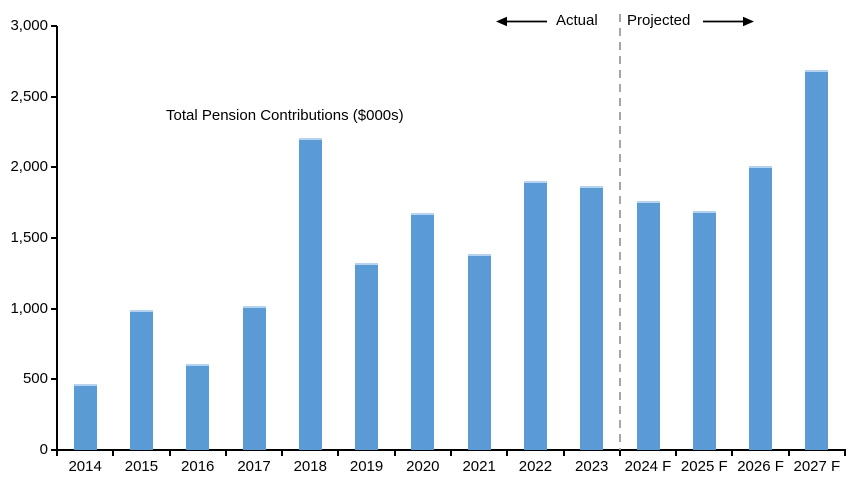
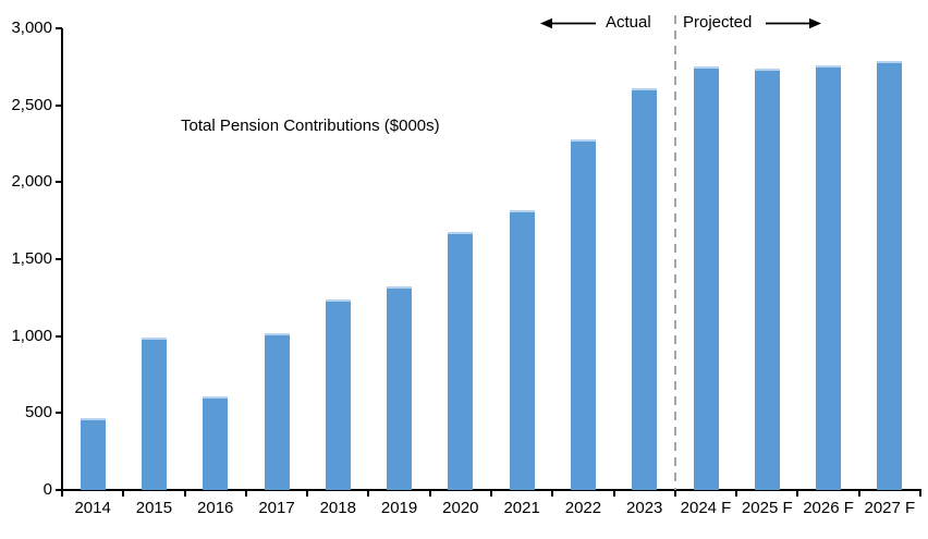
2018: 2210 -> 1240
2021: 1390 -> 1820
2022: 1900 -> 2280
2023: 1870 -> 2610
2024 F: 1760 -> 2750
2025 F: 1690 -> 2740
2026 F: 2010 -> 2760
2027 F: 2690 -> 2790
